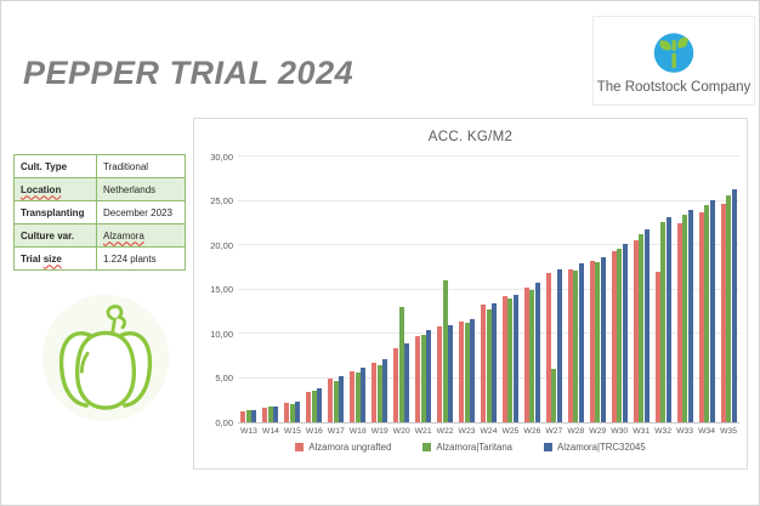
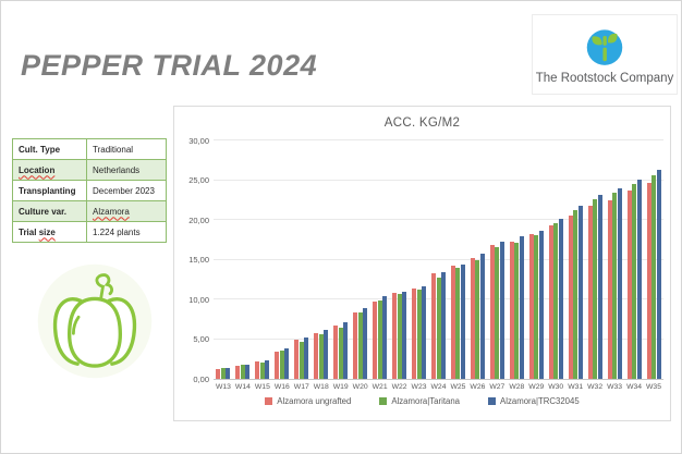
Alzamora|Taritana/W20: 13 -> 8
Alzamora|Taritana/W22: 16 -> 11
Alzamora|Taritana/W27: 6 -> 17
Alzamora ungrafted/W32: 17 -> 22
